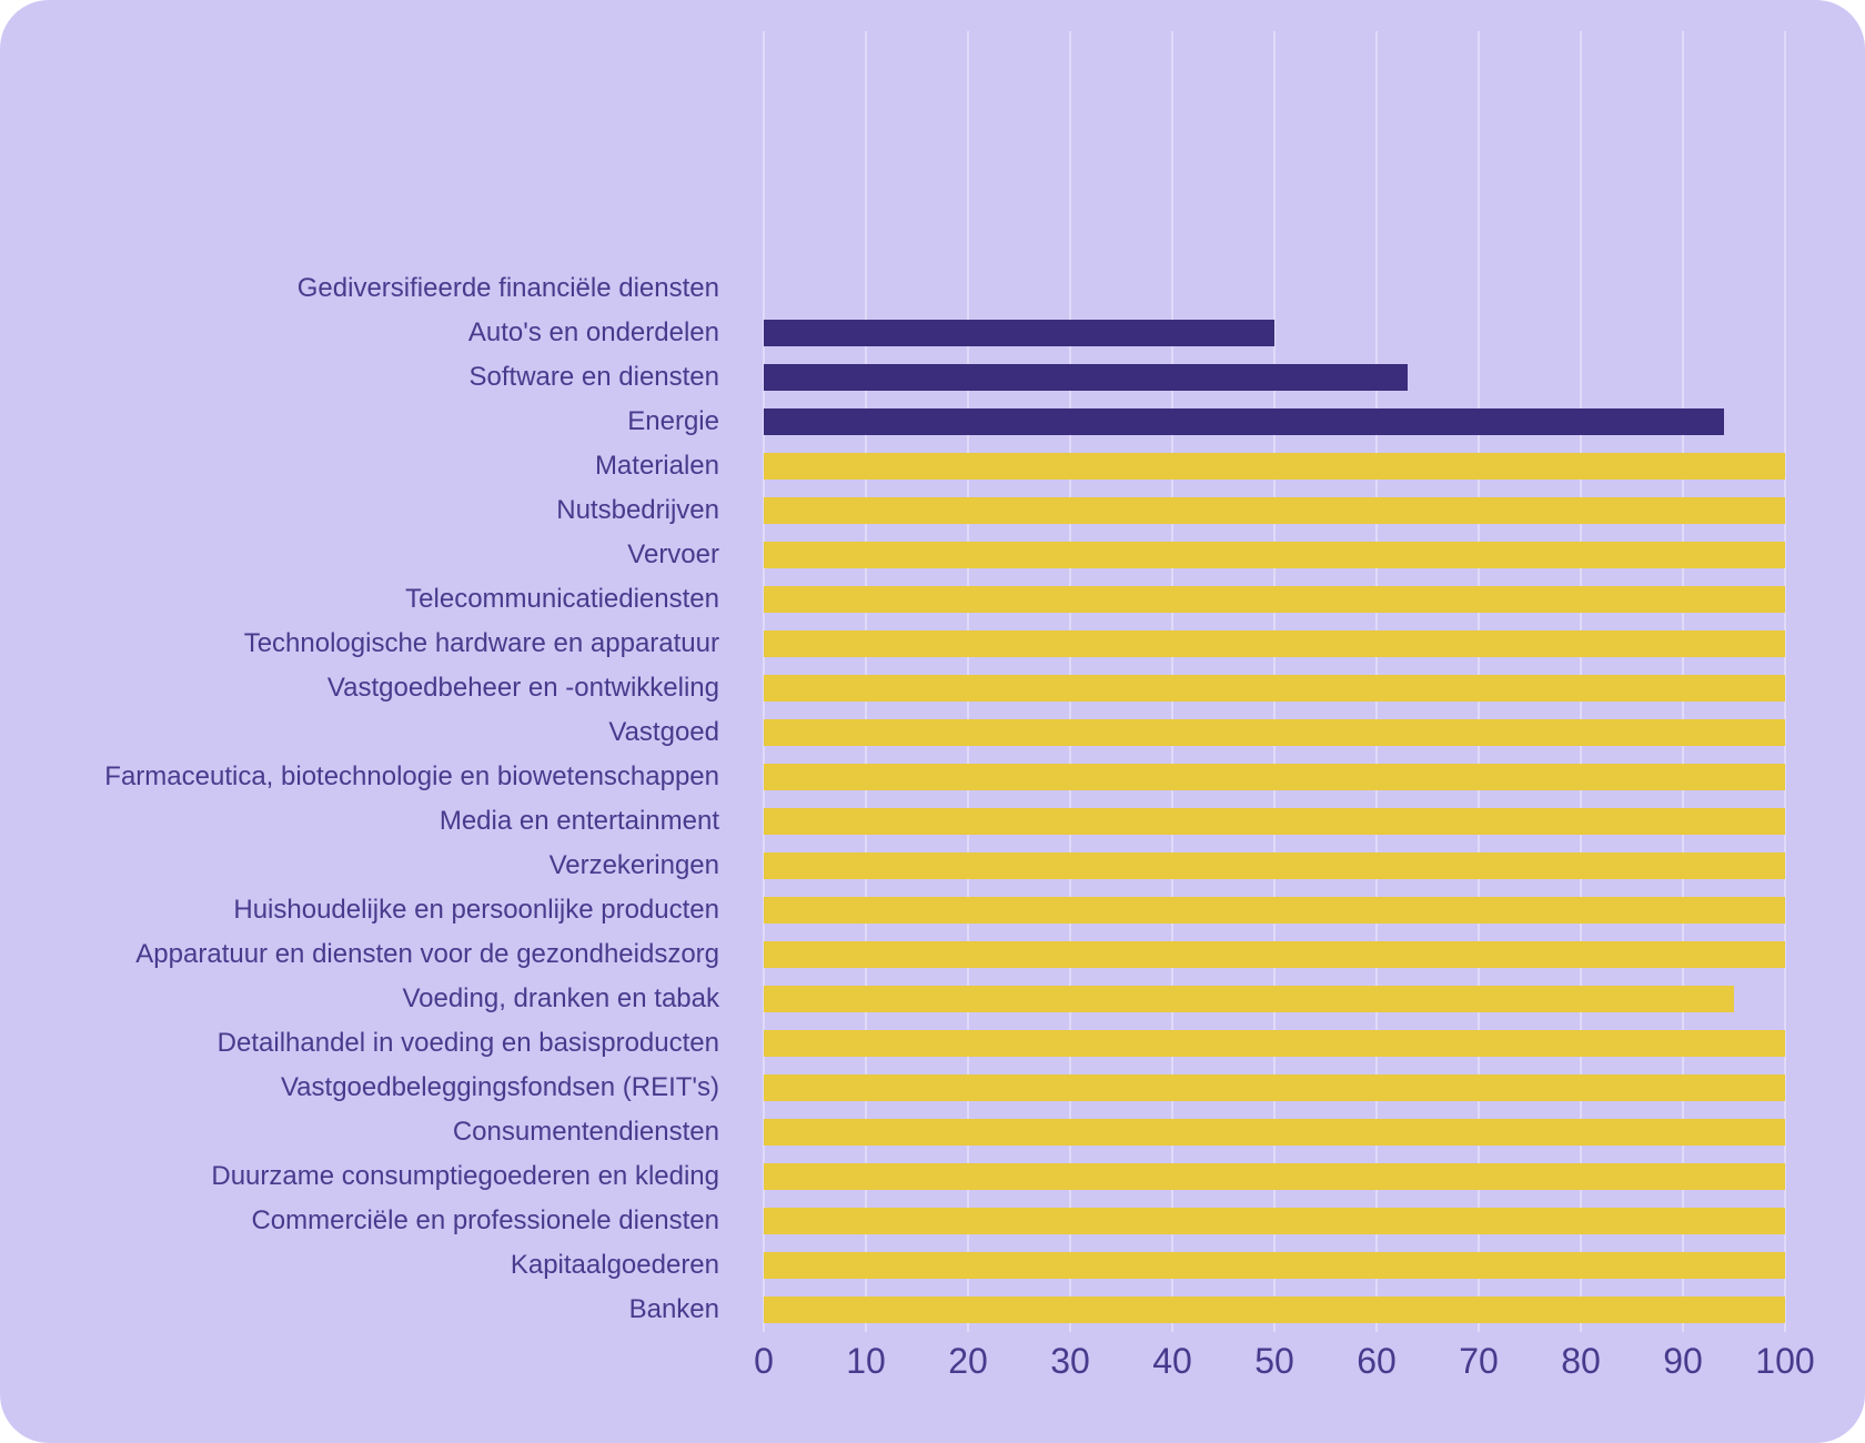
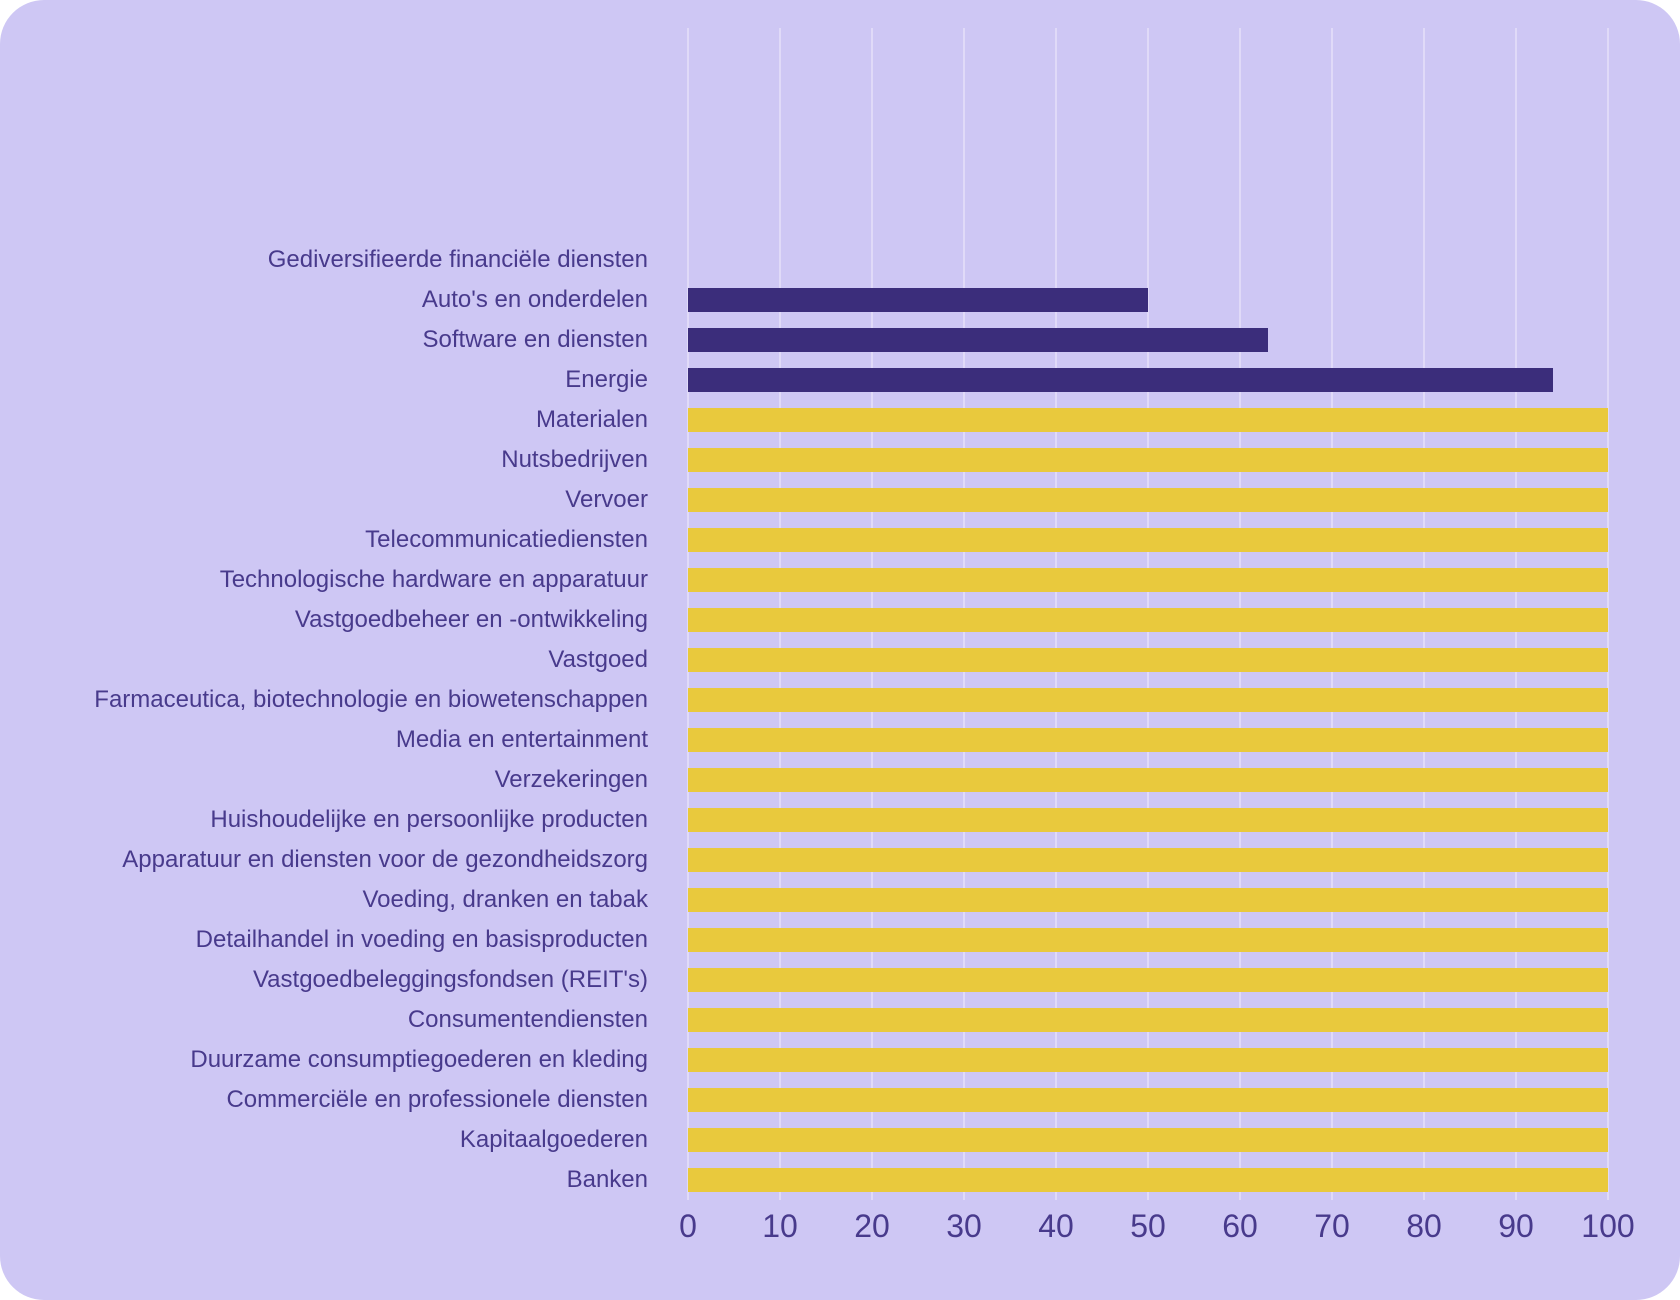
Voeding, dranken en tabak: 95 -> 100
